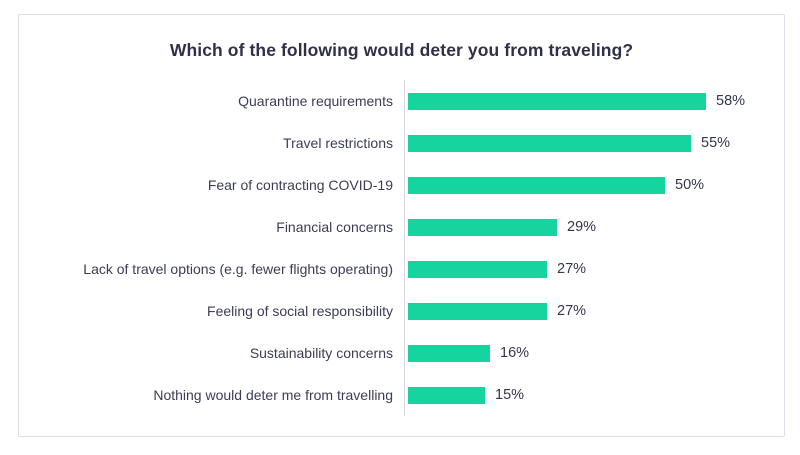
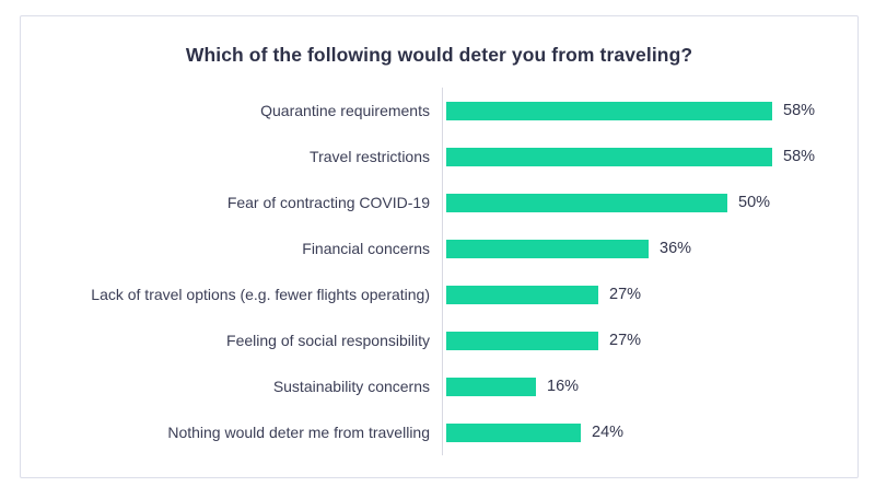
Travel restrictions: 55% -> 58%
Financial concerns: 29% -> 36%
Nothing would deter me from travelling: 15% -> 24%
